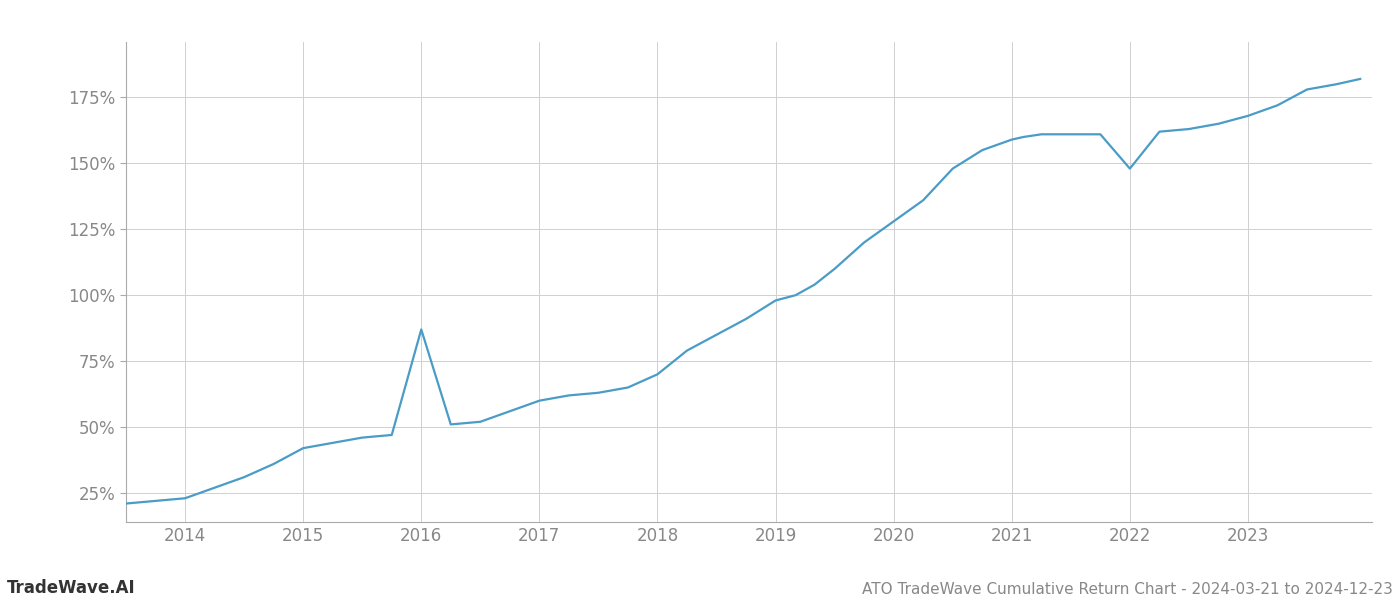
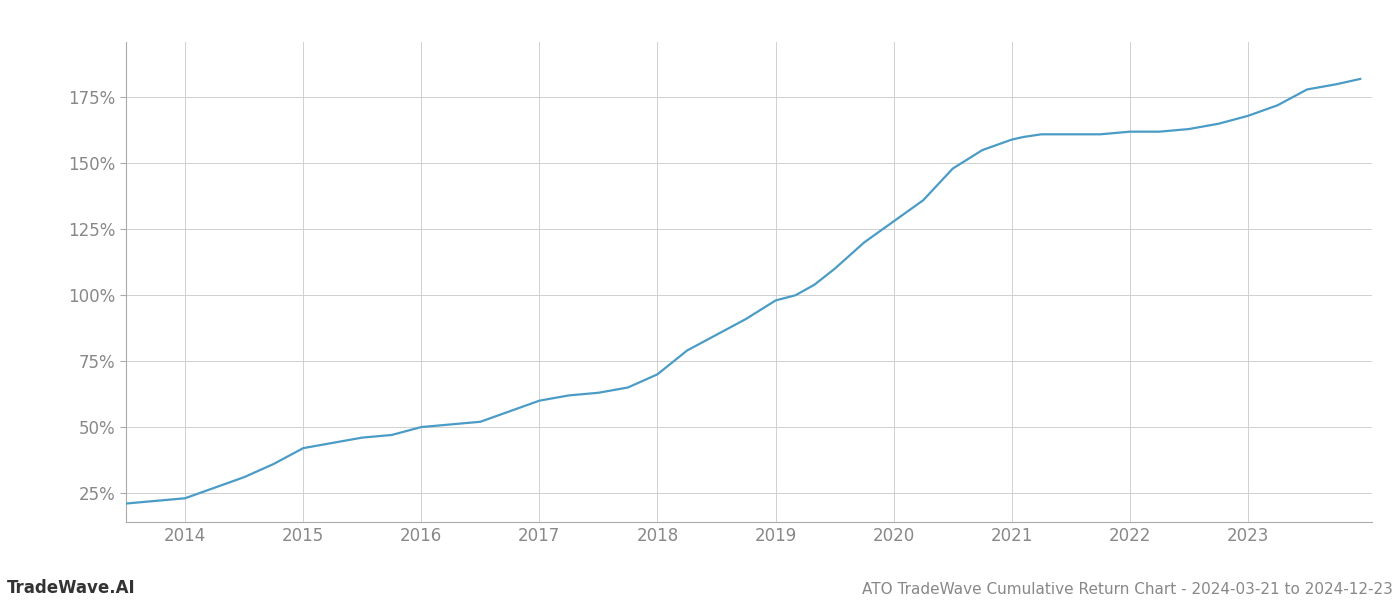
2016: 87% -> 50%
2022: 148% -> 162%
